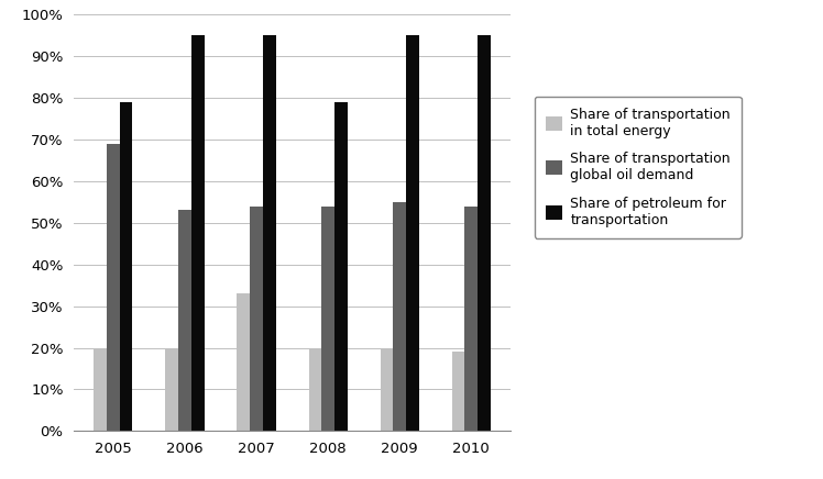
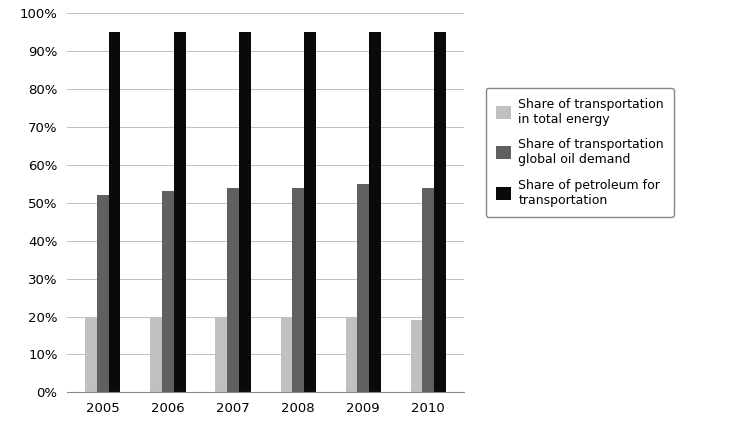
Share of transportation global oil demand/2005: 69% -> 52%
Share of petroleum for transportation/2005: 79% -> 95%
Share of transportation in total energy/2007: 33% -> 20%
Share of petroleum for transportation/2008: 79% -> 95%
